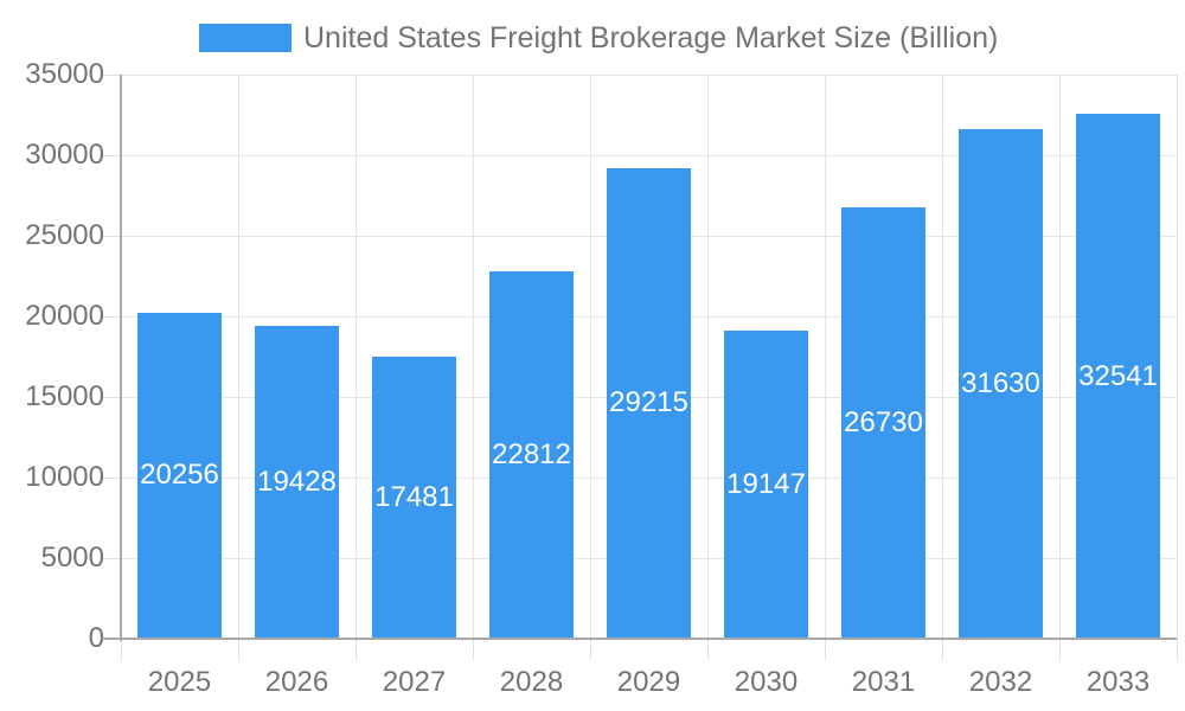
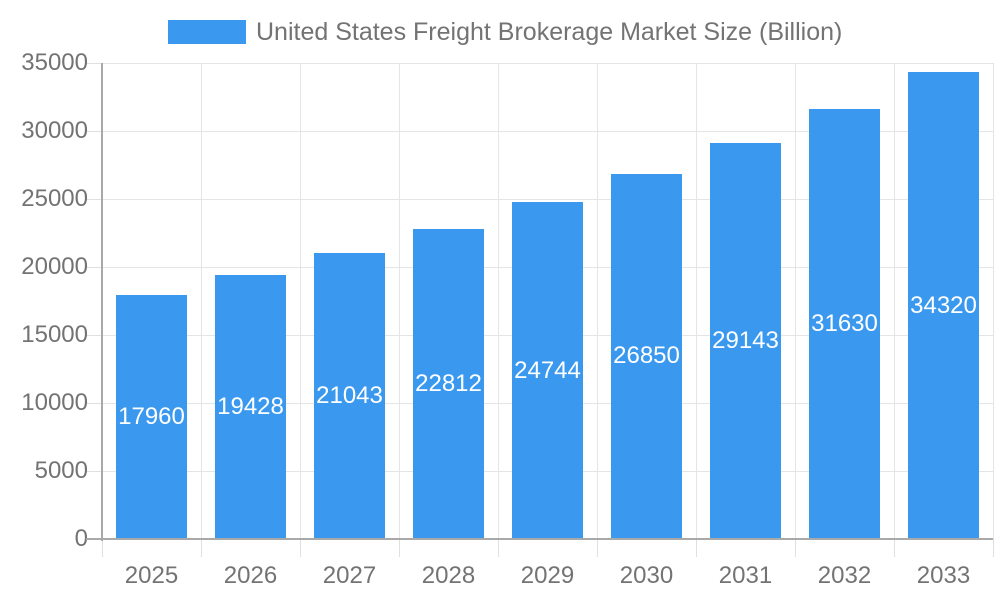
2025: 20256 -> 17960
2027: 17481 -> 21043
2029: 29215 -> 24744
2030: 19147 -> 26850
2031: 26730 -> 29143
2033: 32541 -> 34320
